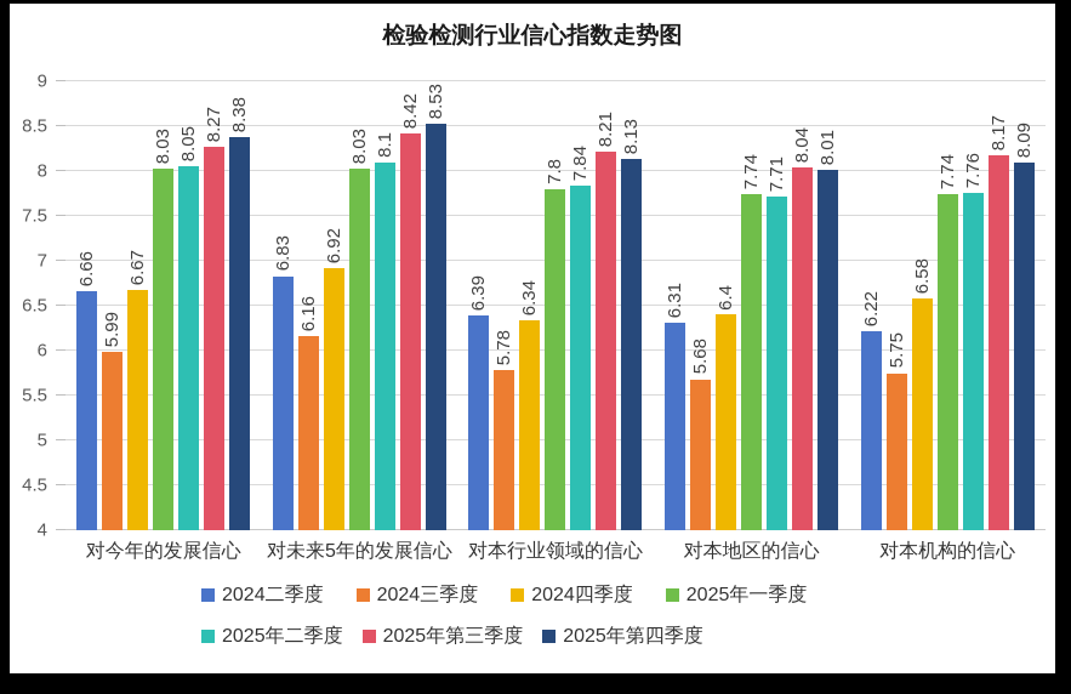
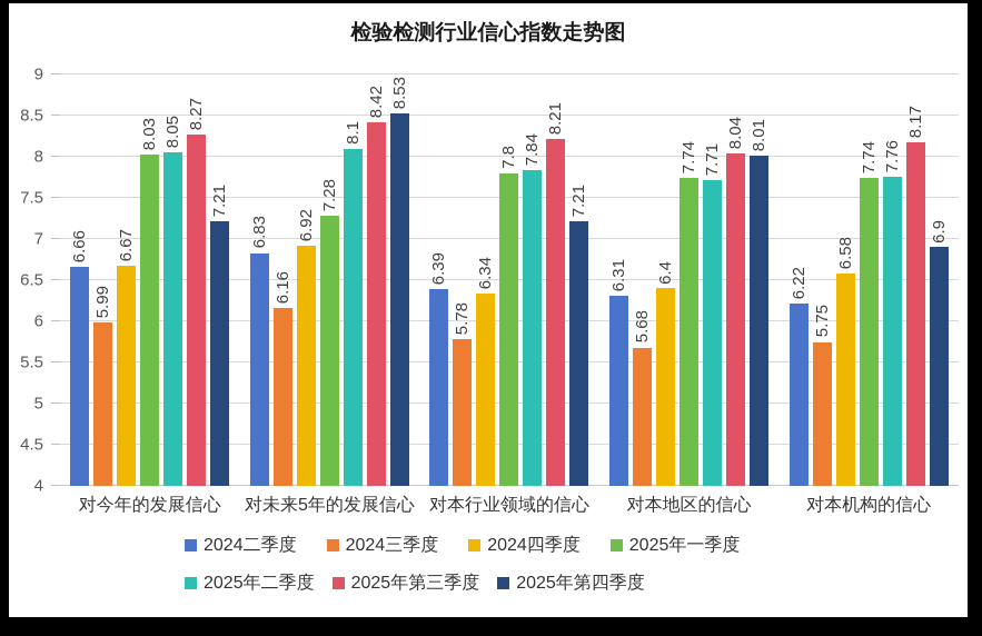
2025年第四季度/对今年的发展信心: 8.38 -> 7.21
2025年一季度/对未来5年的发展信心: 8.03 -> 7.28
2025年第四季度/对本行业领域的信心: 8.13 -> 7.21
2025年第四季度/对本机构的信心: 8.09 -> 6.9
